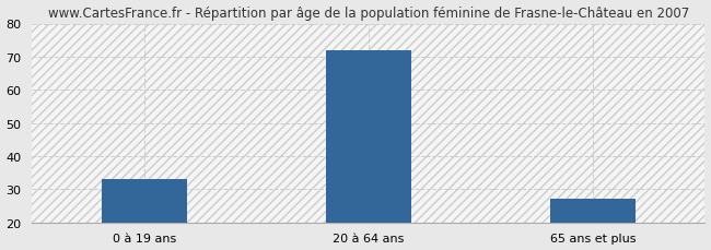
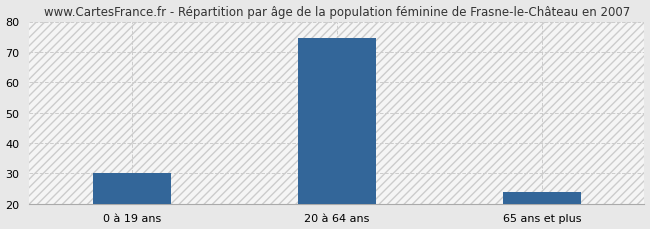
0 à 19 ans: 33.0 -> 30.0
20 à 64 ans: 72.0 -> 74.5
65 ans et plus: 27.0 -> 24.0
